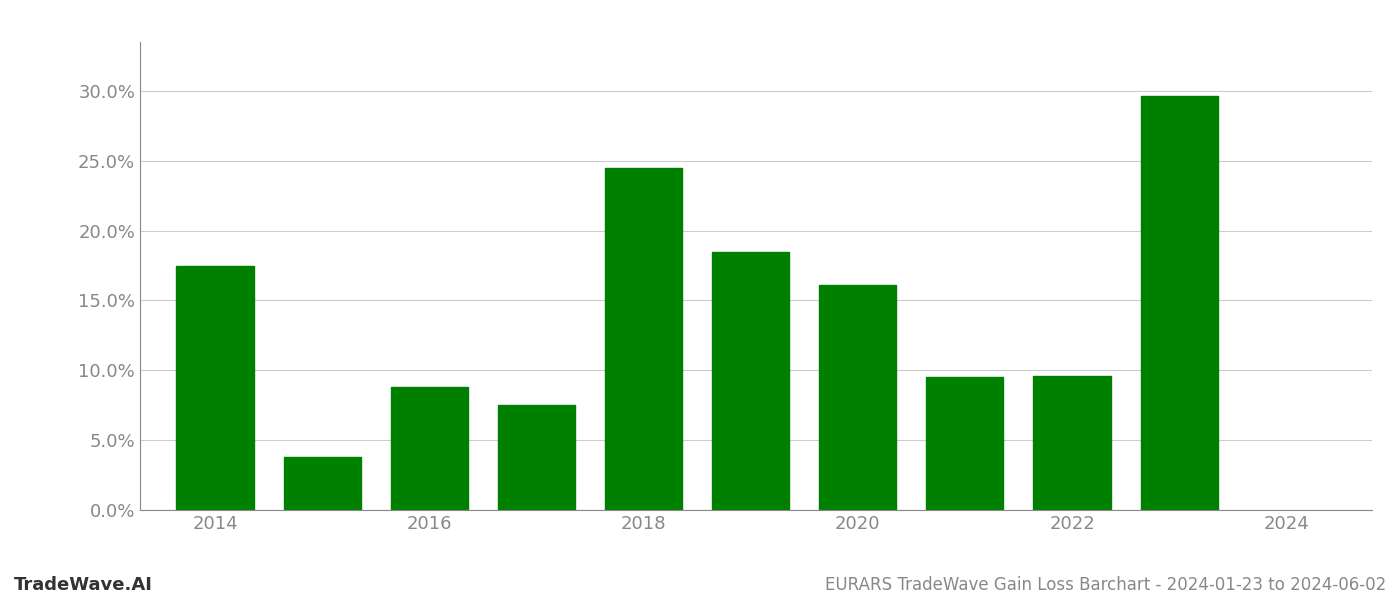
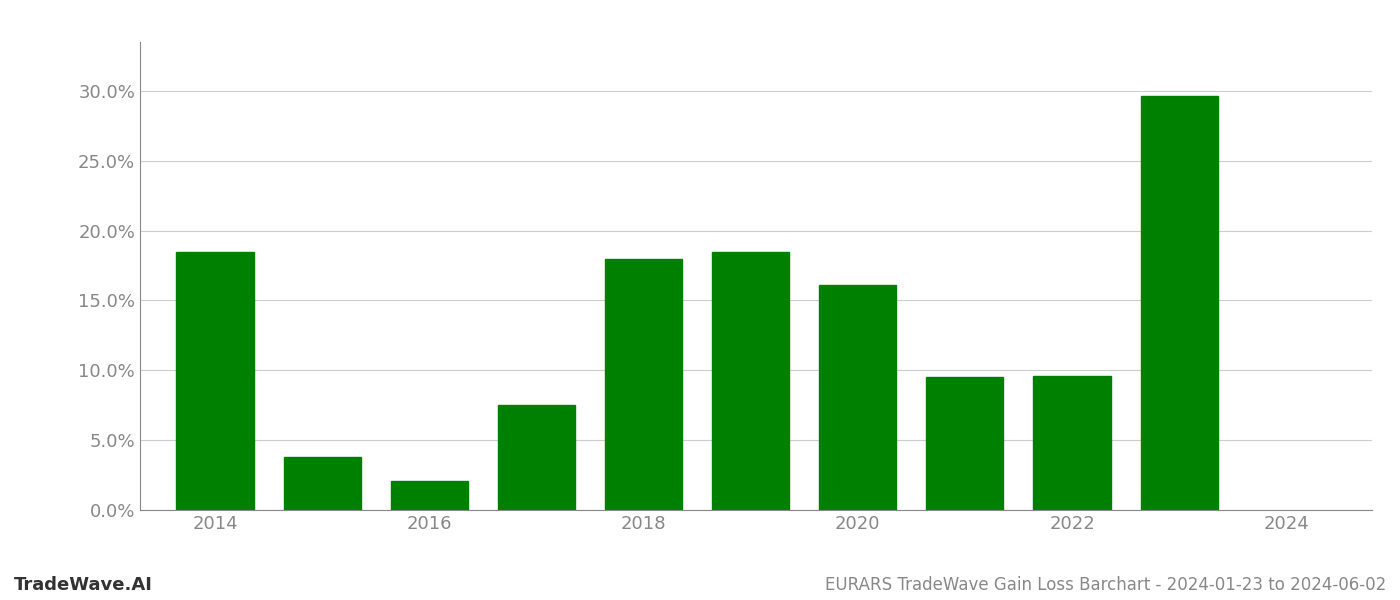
2014: 17.5% -> 18.5%
2016: 8.8% -> 2.1%
2018: 24.5% -> 18.0%
